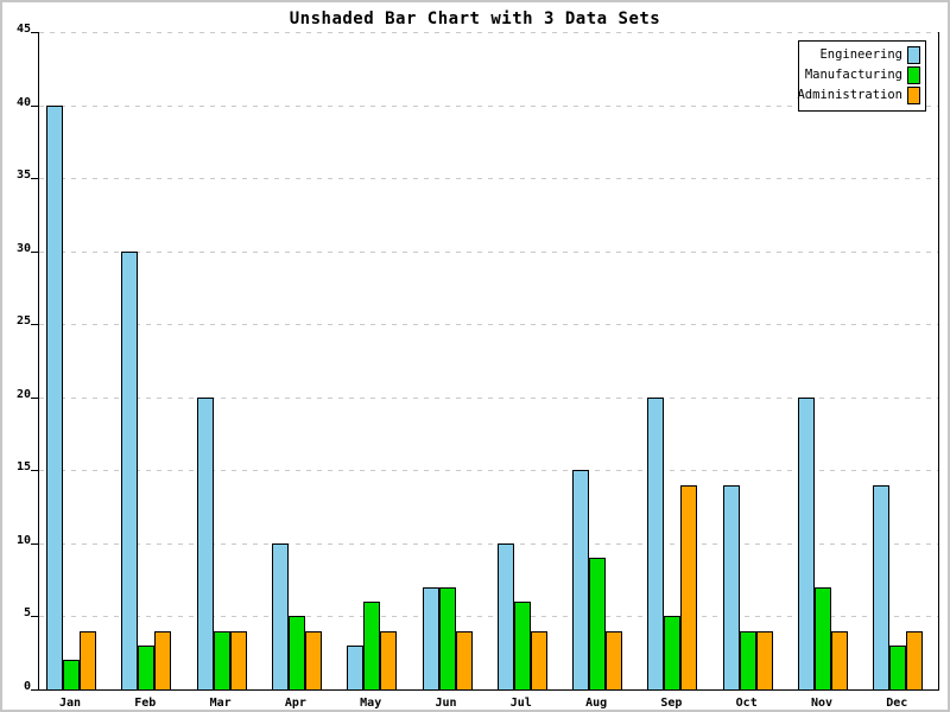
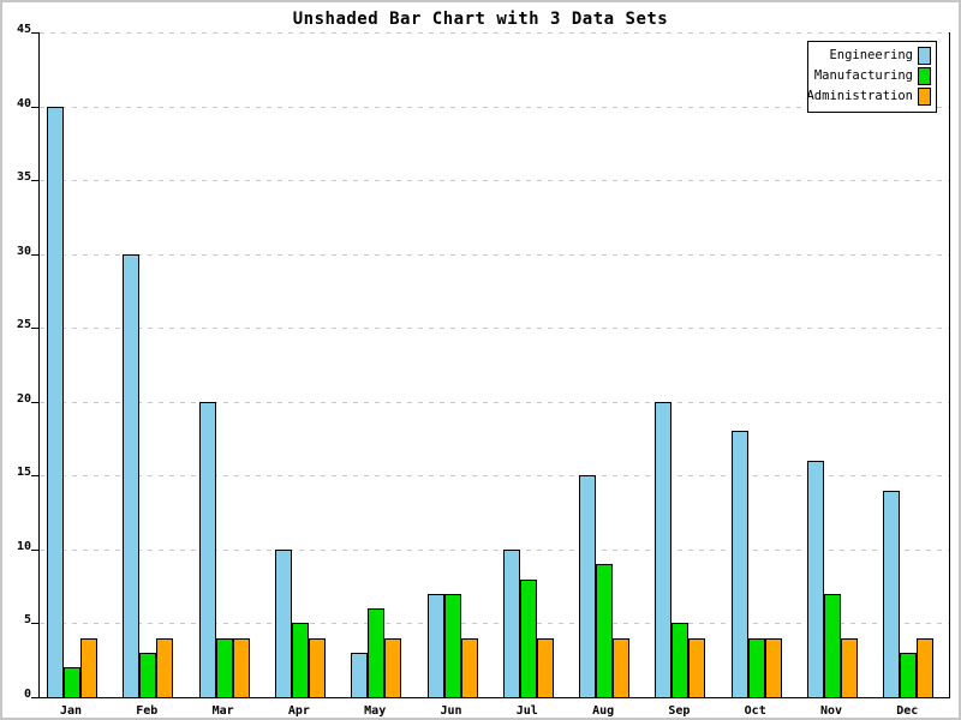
Manufacturing/Jul: 6 -> 8
Administration/Sep: 14 -> 4
Engineering/Oct: 14 -> 18
Engineering/Nov: 20 -> 16
